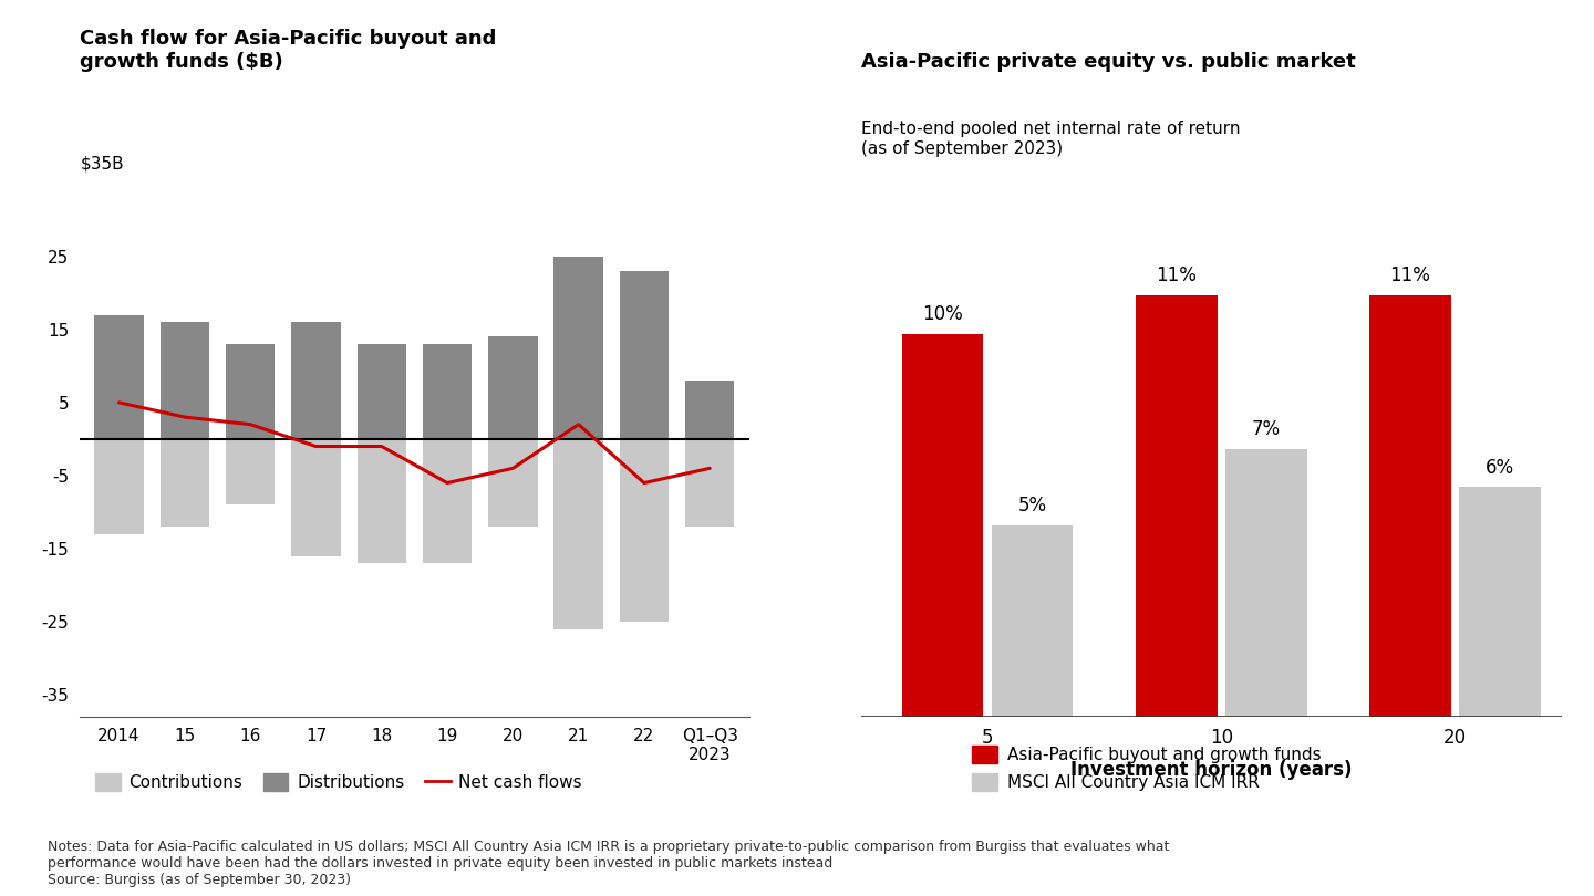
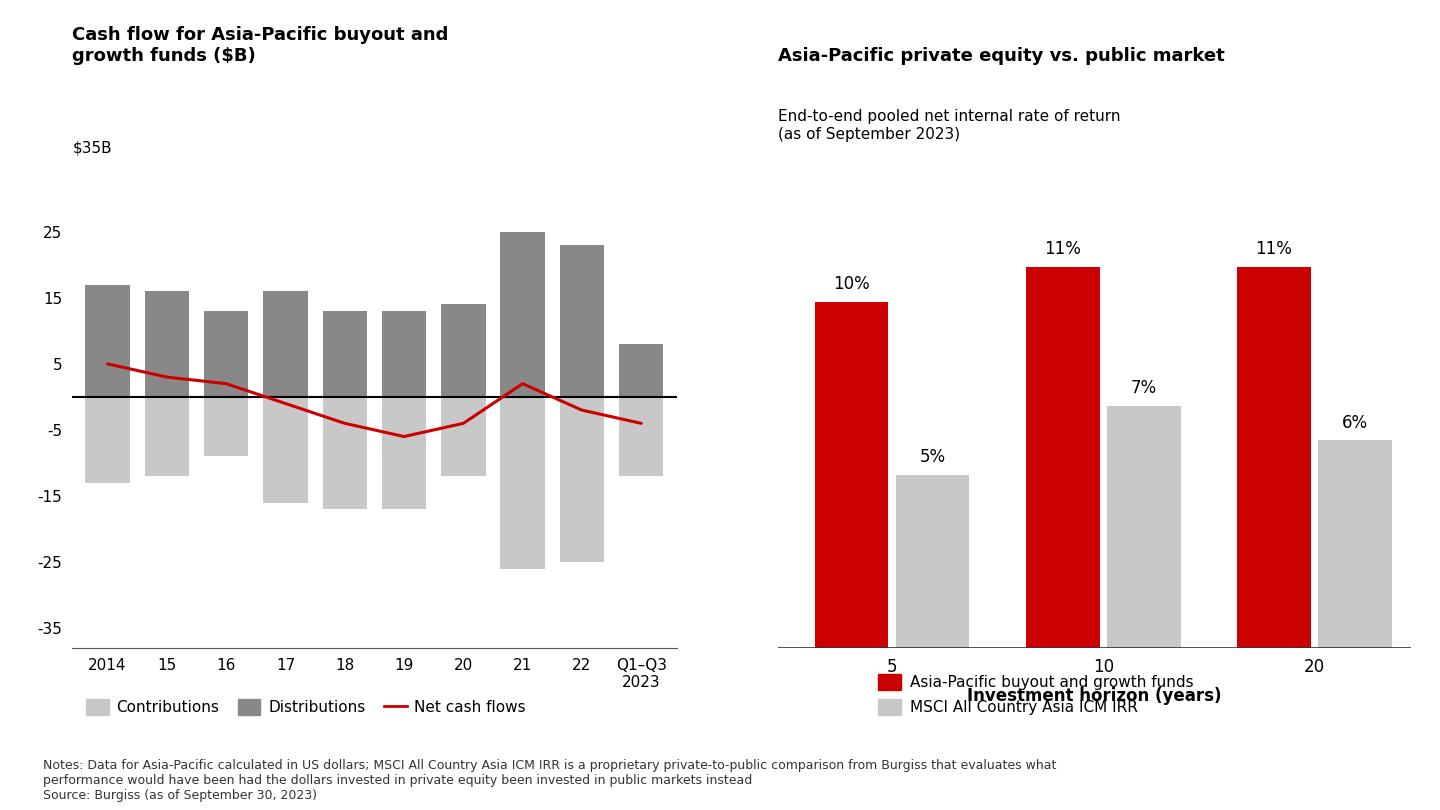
Net cash flows/18: -1 -> -4
Net cash flows/22: -6 -> -2
